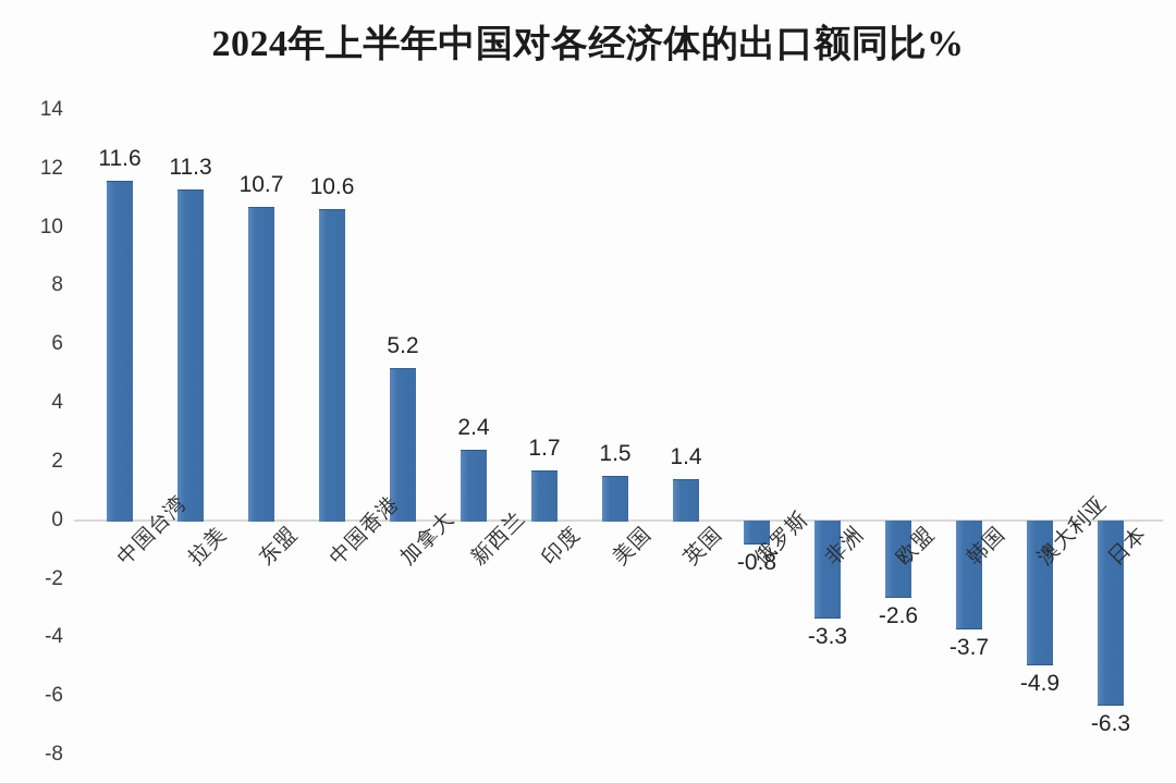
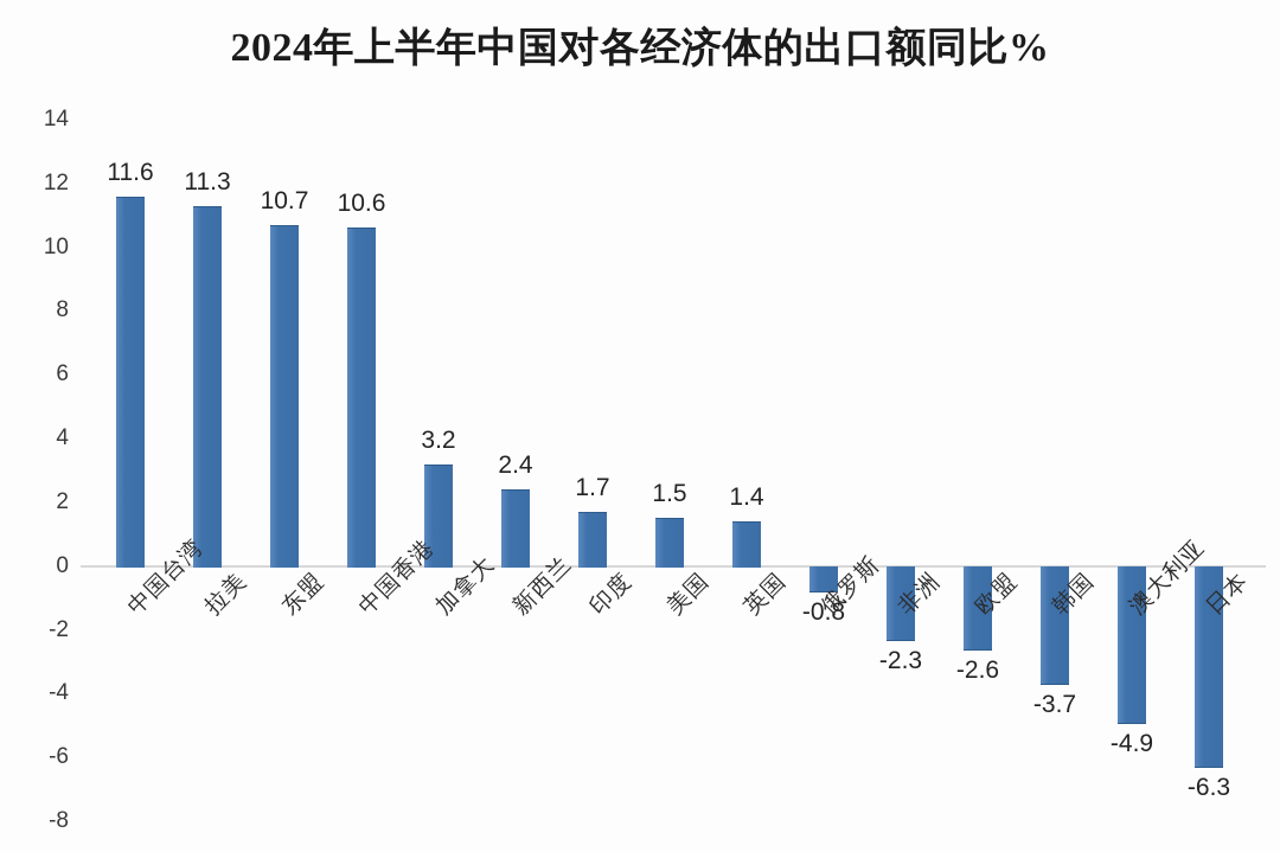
加拿大: 5.2 -> 3.2
非洲: -3.3 -> -2.3
